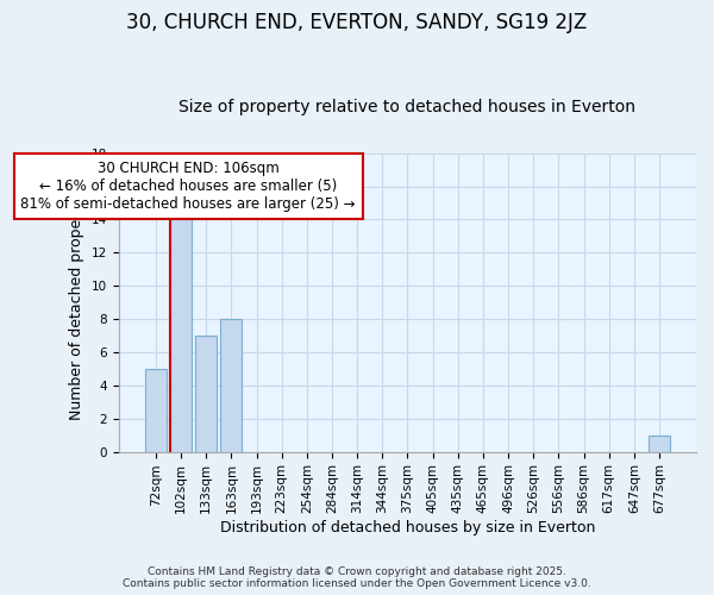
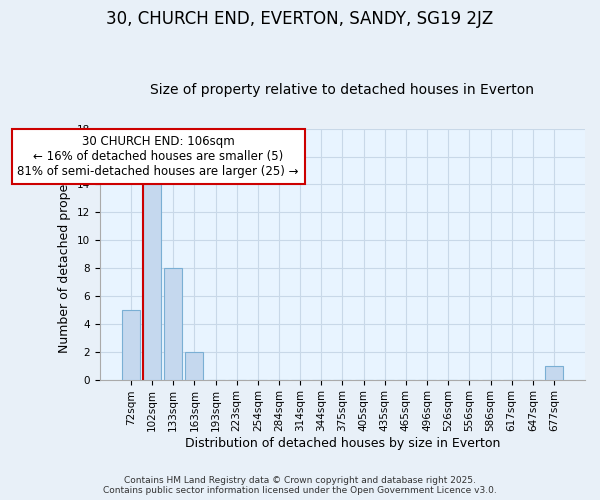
133sqm: 7 -> 8
163sqm: 8 -> 2
